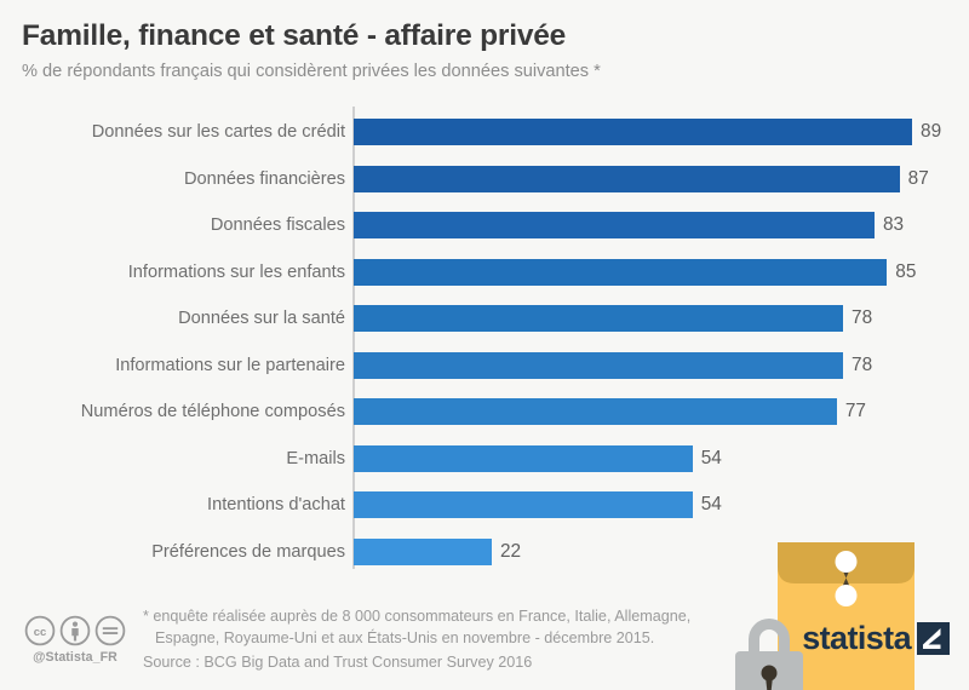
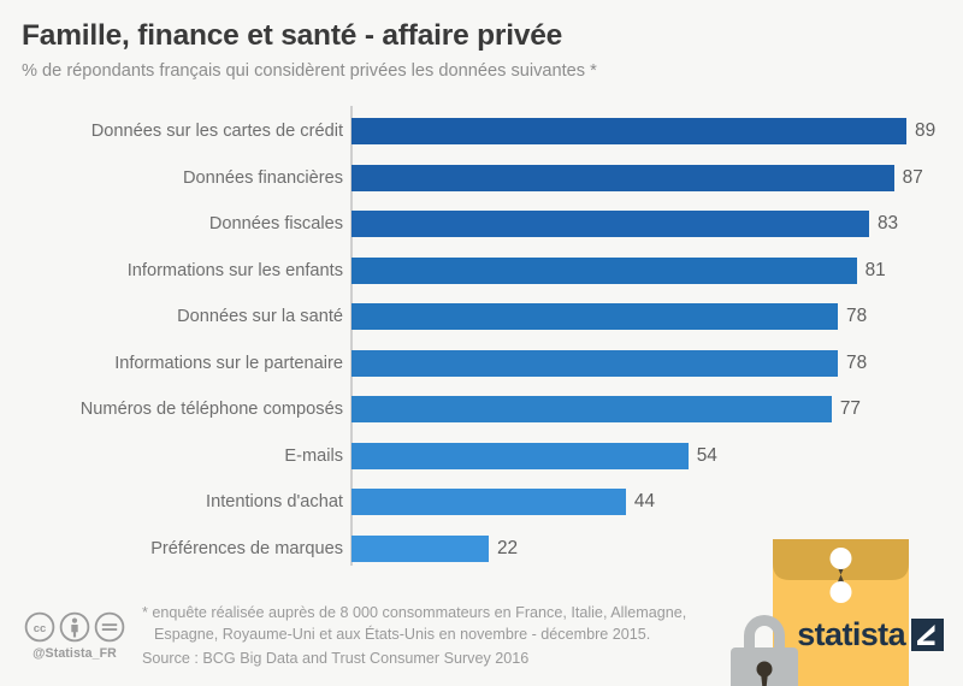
Informations sur les enfants: 85 -> 81
Intentions d'achat: 54 -> 44
